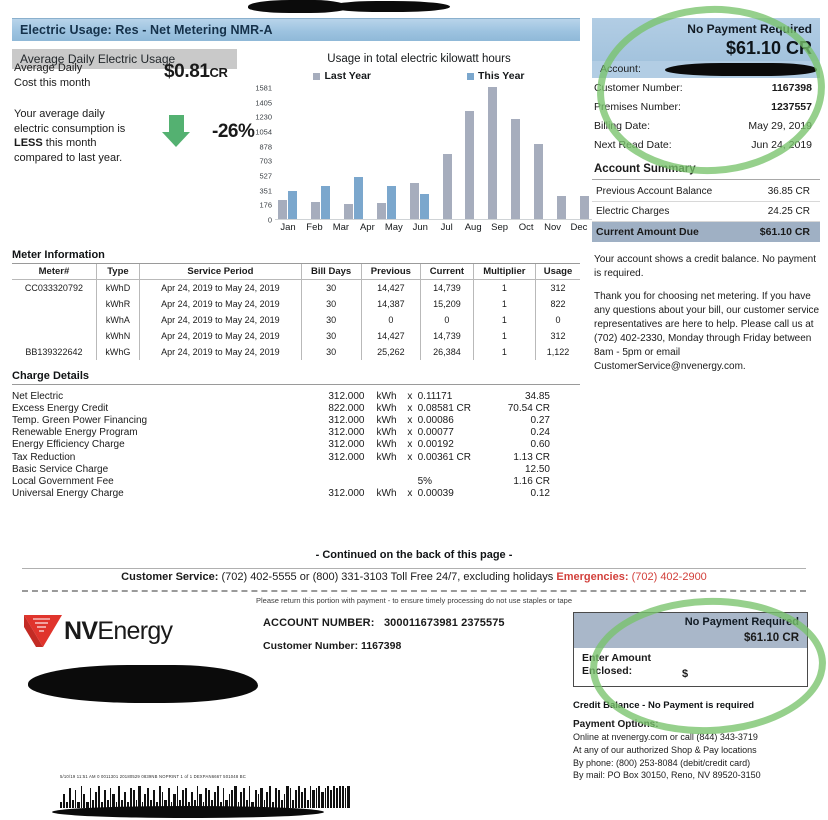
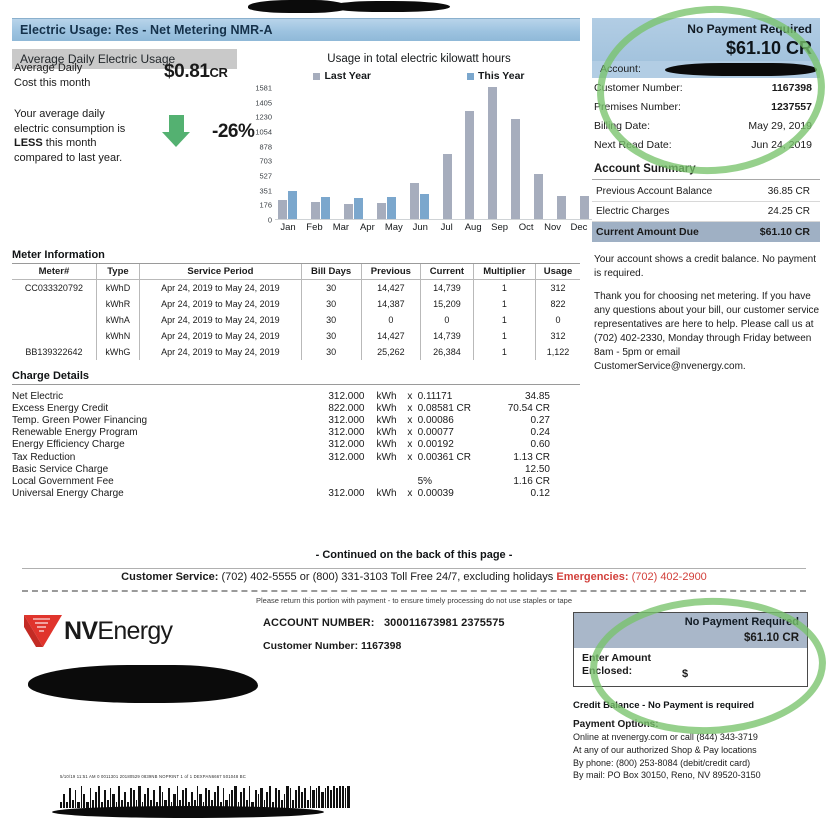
This Year/Feb: 400 -> 300
This Year/Mar: 500 -> 300
This Year/Apr: 400 -> 300
Last Year/Oct: 900 -> 500
